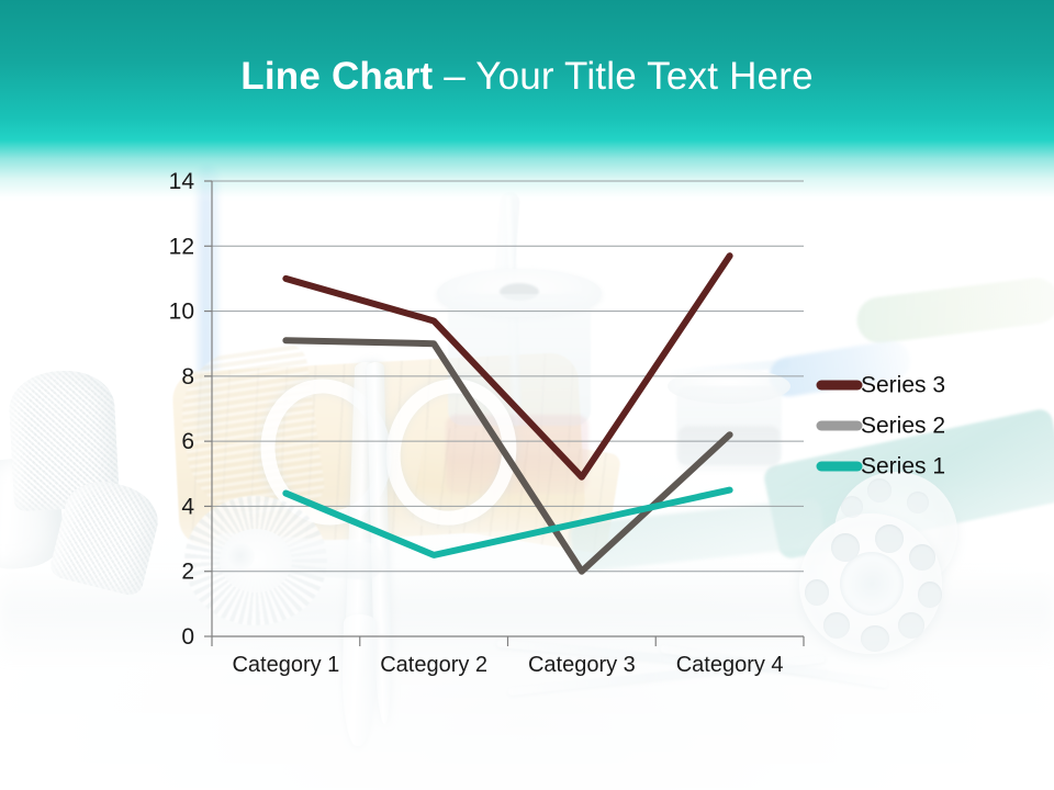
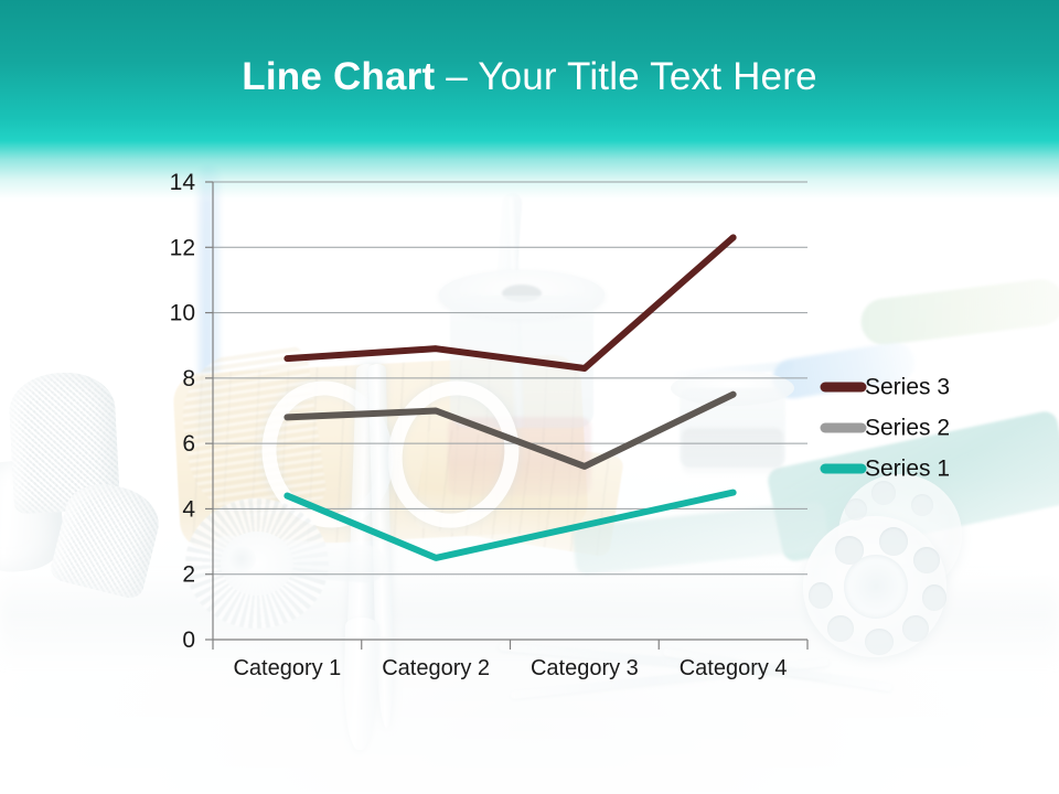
Series 3/Category 1: 11.0 -> 8.6
Series 2/Category 1: 9.1 -> 6.8
Series 3/Category 2: 9.7 -> 8.9
Series 2/Category 2: 9.0 -> 7.0
Series 3/Category 3: 4.9 -> 8.3
Series 2/Category 3: 2.0 -> 5.3
Series 3/Category 4: 11.7 -> 12.3
Series 2/Category 4: 6.2 -> 7.5
